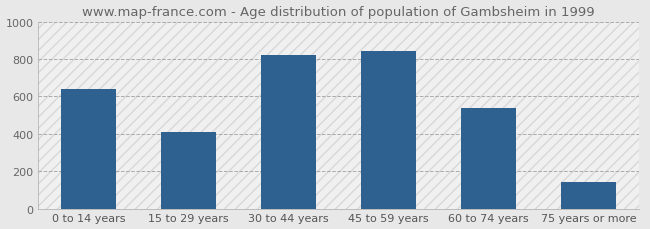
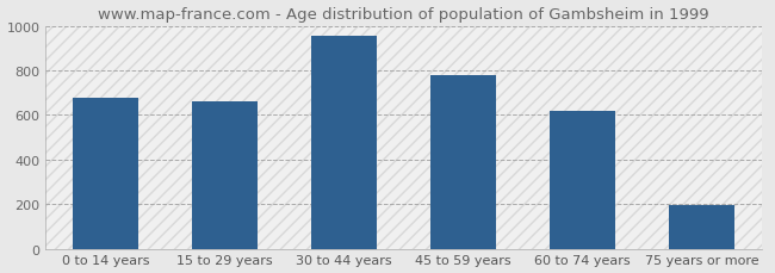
0 to 14 years: 640 -> 680
15 to 29 years: 410 -> 660
30 to 44 years: 820 -> 960
45 to 59 years: 840 -> 780
60 to 74 years: 540 -> 620
75 years or more: 140 -> 200
